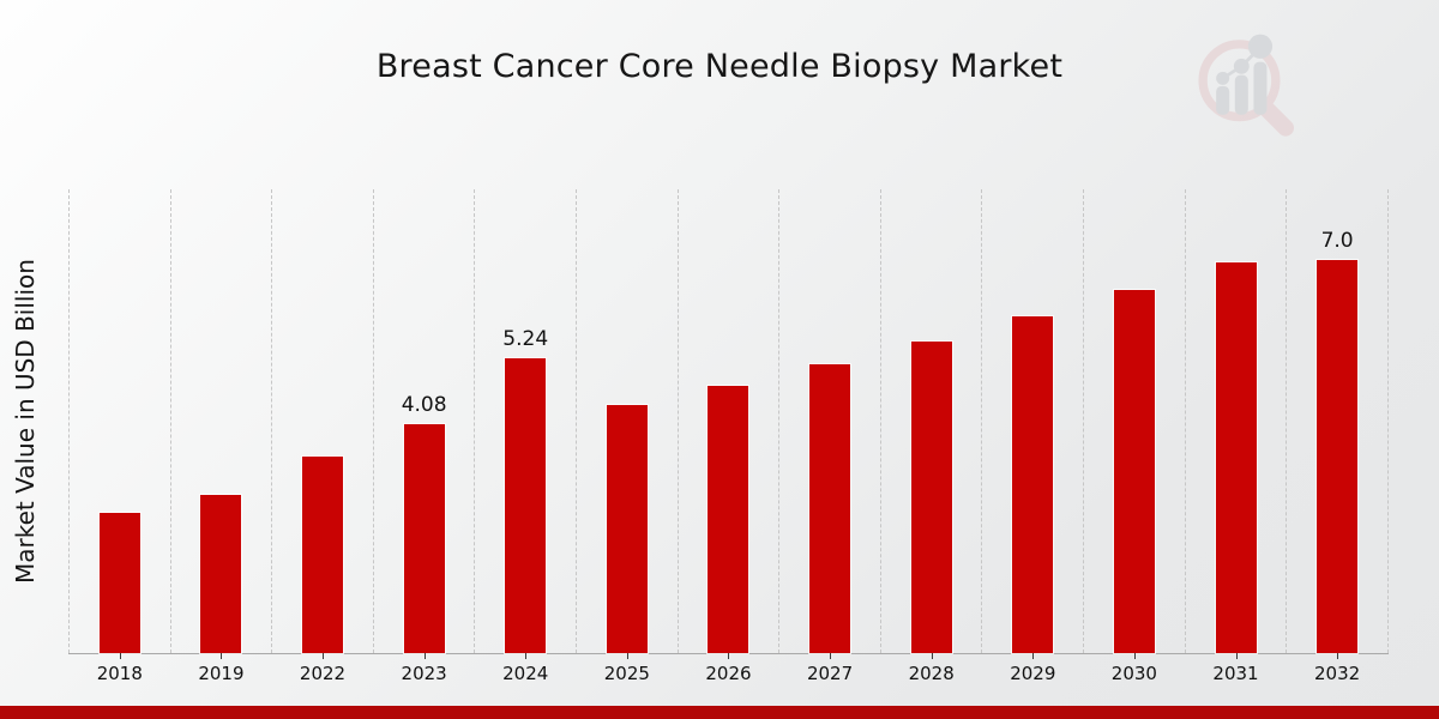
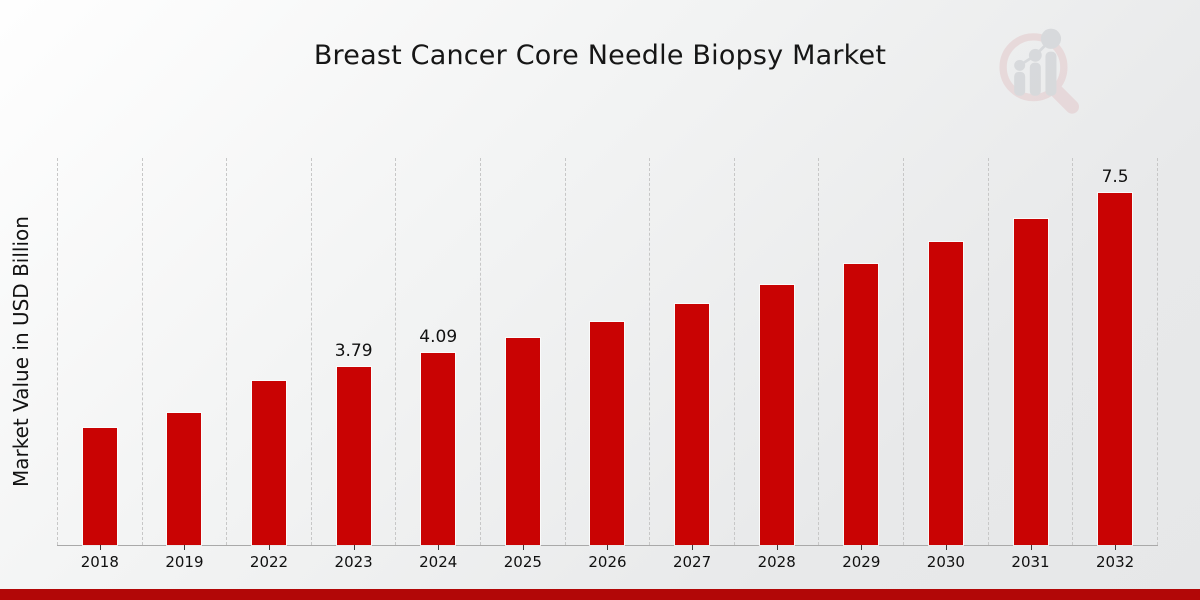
2023: 4.08 -> 3.79
2024: 5.24 -> 4.09
2032: 7.0 -> 7.5
